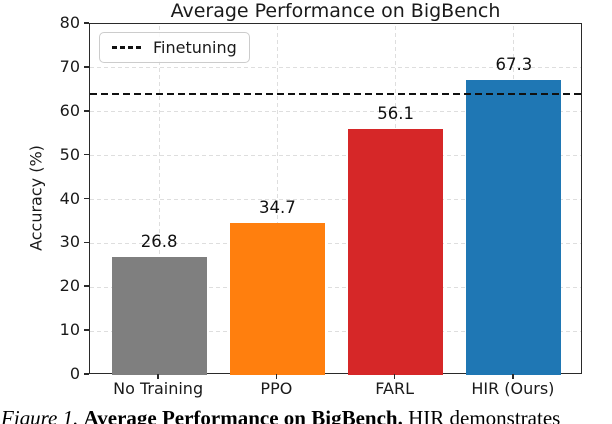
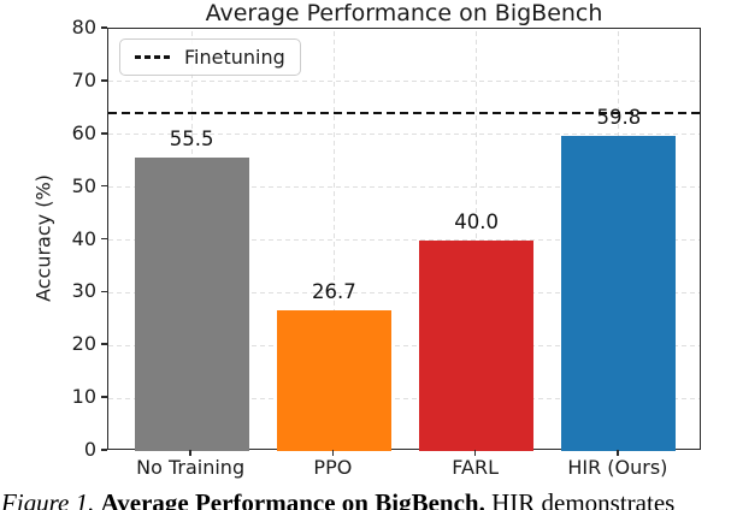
No Training: 26.8 -> 55.5
PPO: 34.7 -> 26.7
FARL: 56.1 -> 40.0
HIR (Ours): 67.3 -> 59.8
